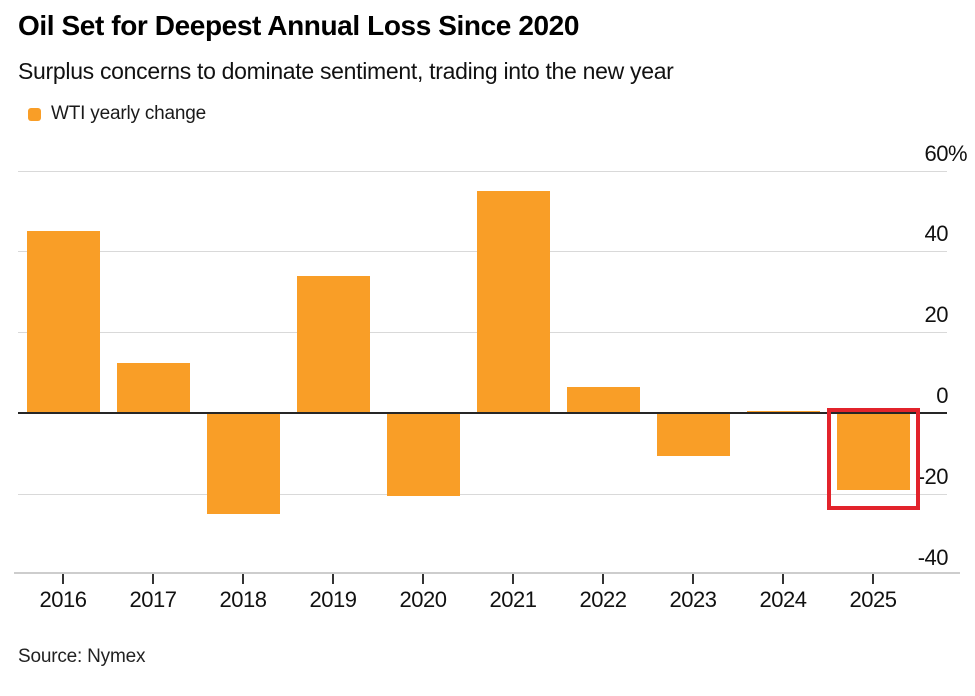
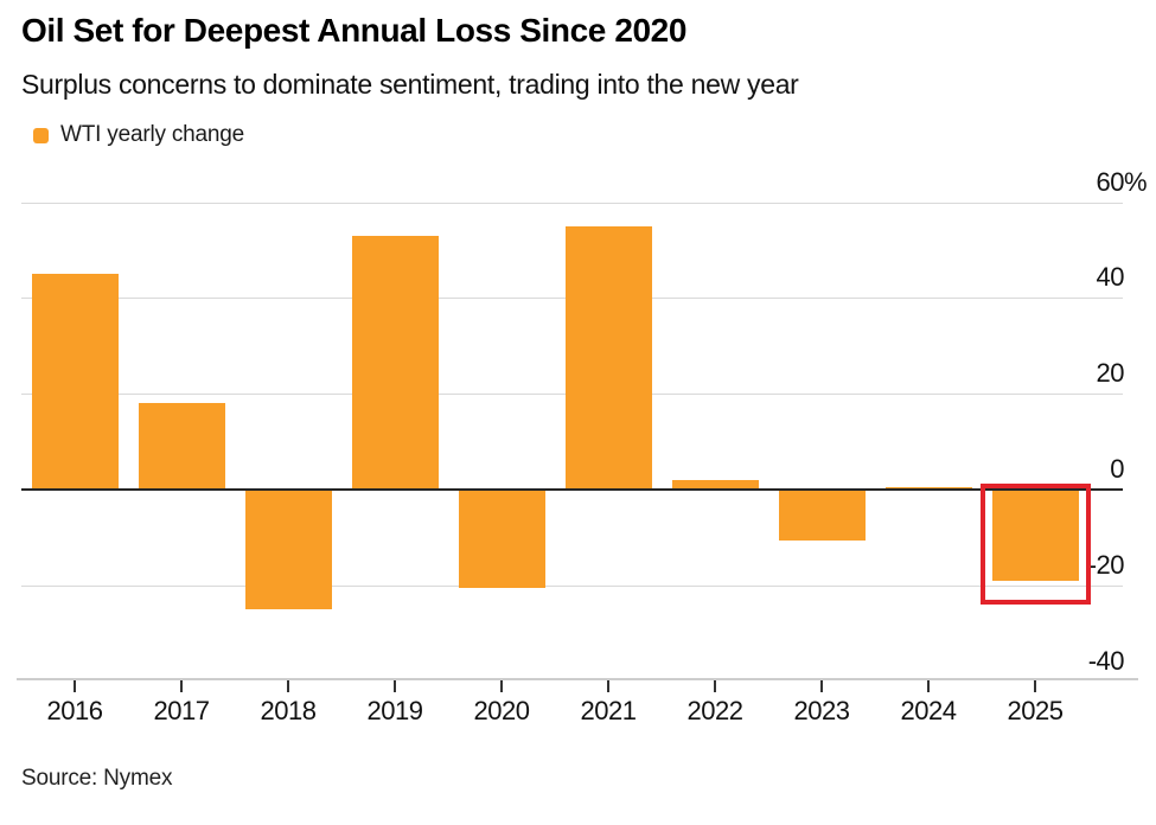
2017: 12 -> 18
2019: 34 -> 53
2022: 6 -> 2
